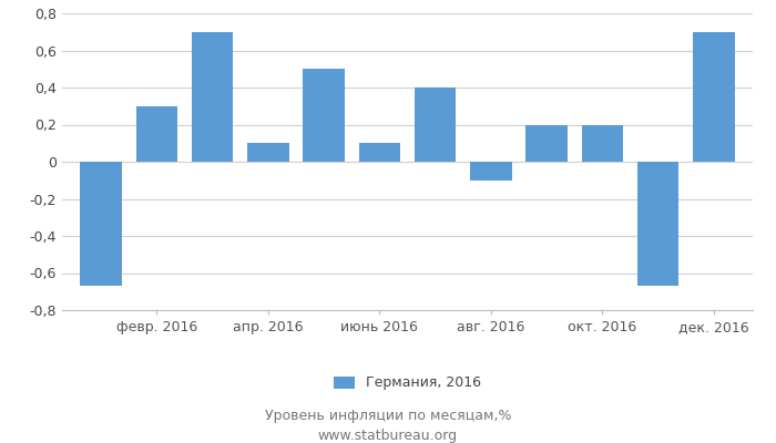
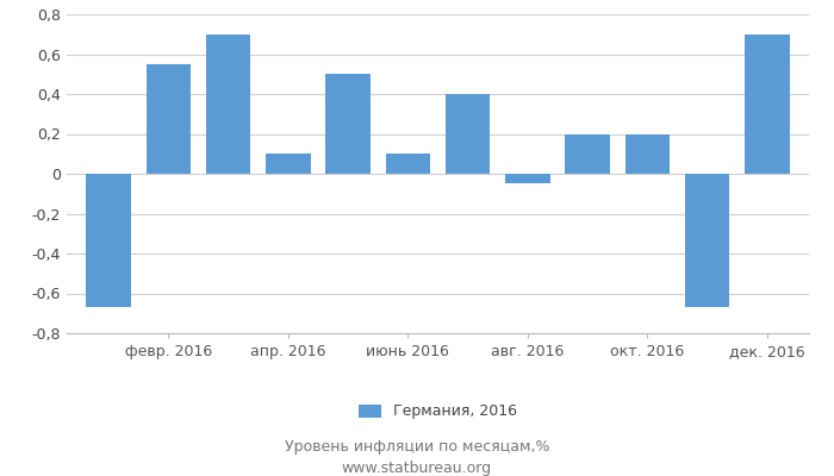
февр. 2016: 0,30 -> 0,55
авг. 2016: -0,10 -> -0,05
